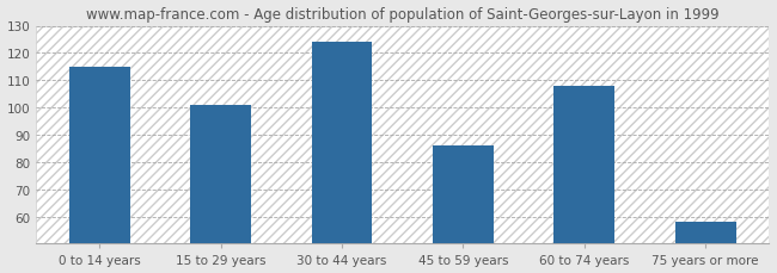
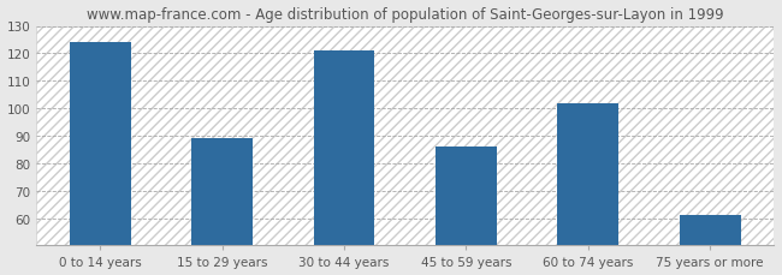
0 to 14 years: 115 -> 124
15 to 29 years: 101 -> 89
30 to 44 years: 124 -> 121
60 to 74 years: 108 -> 102
75 years or more: 58 -> 61
